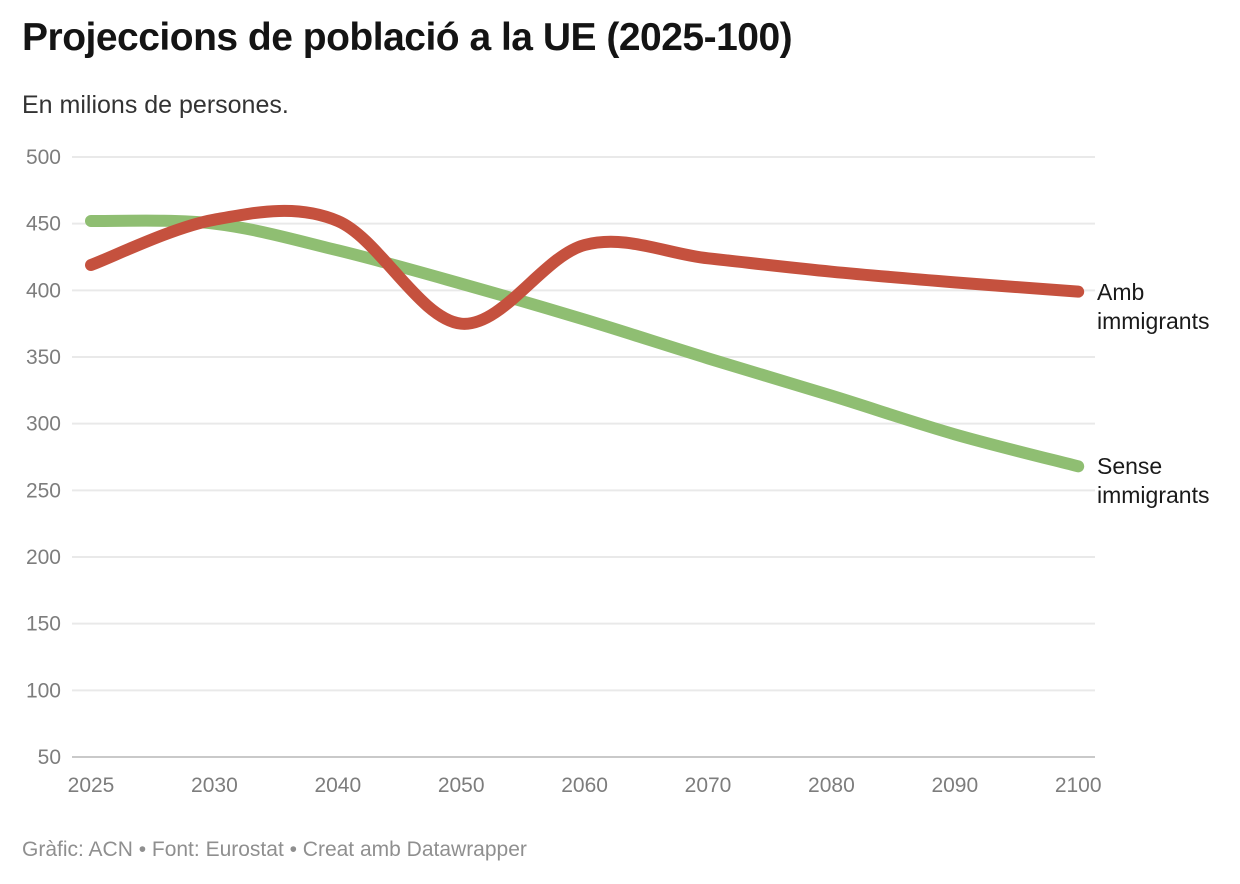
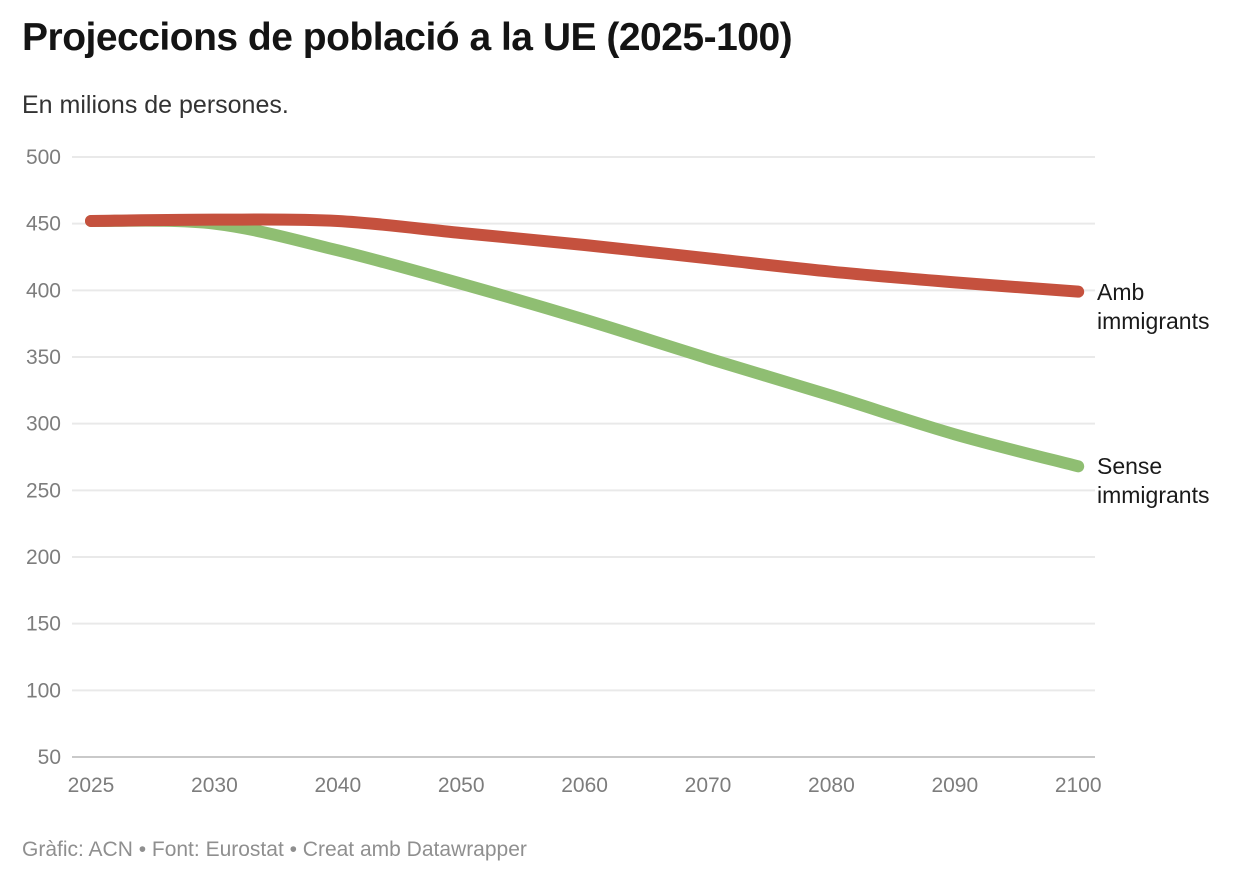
Amb immigrants/2025: 419 -> 452
Amb immigrants/2050: 375 -> 443
